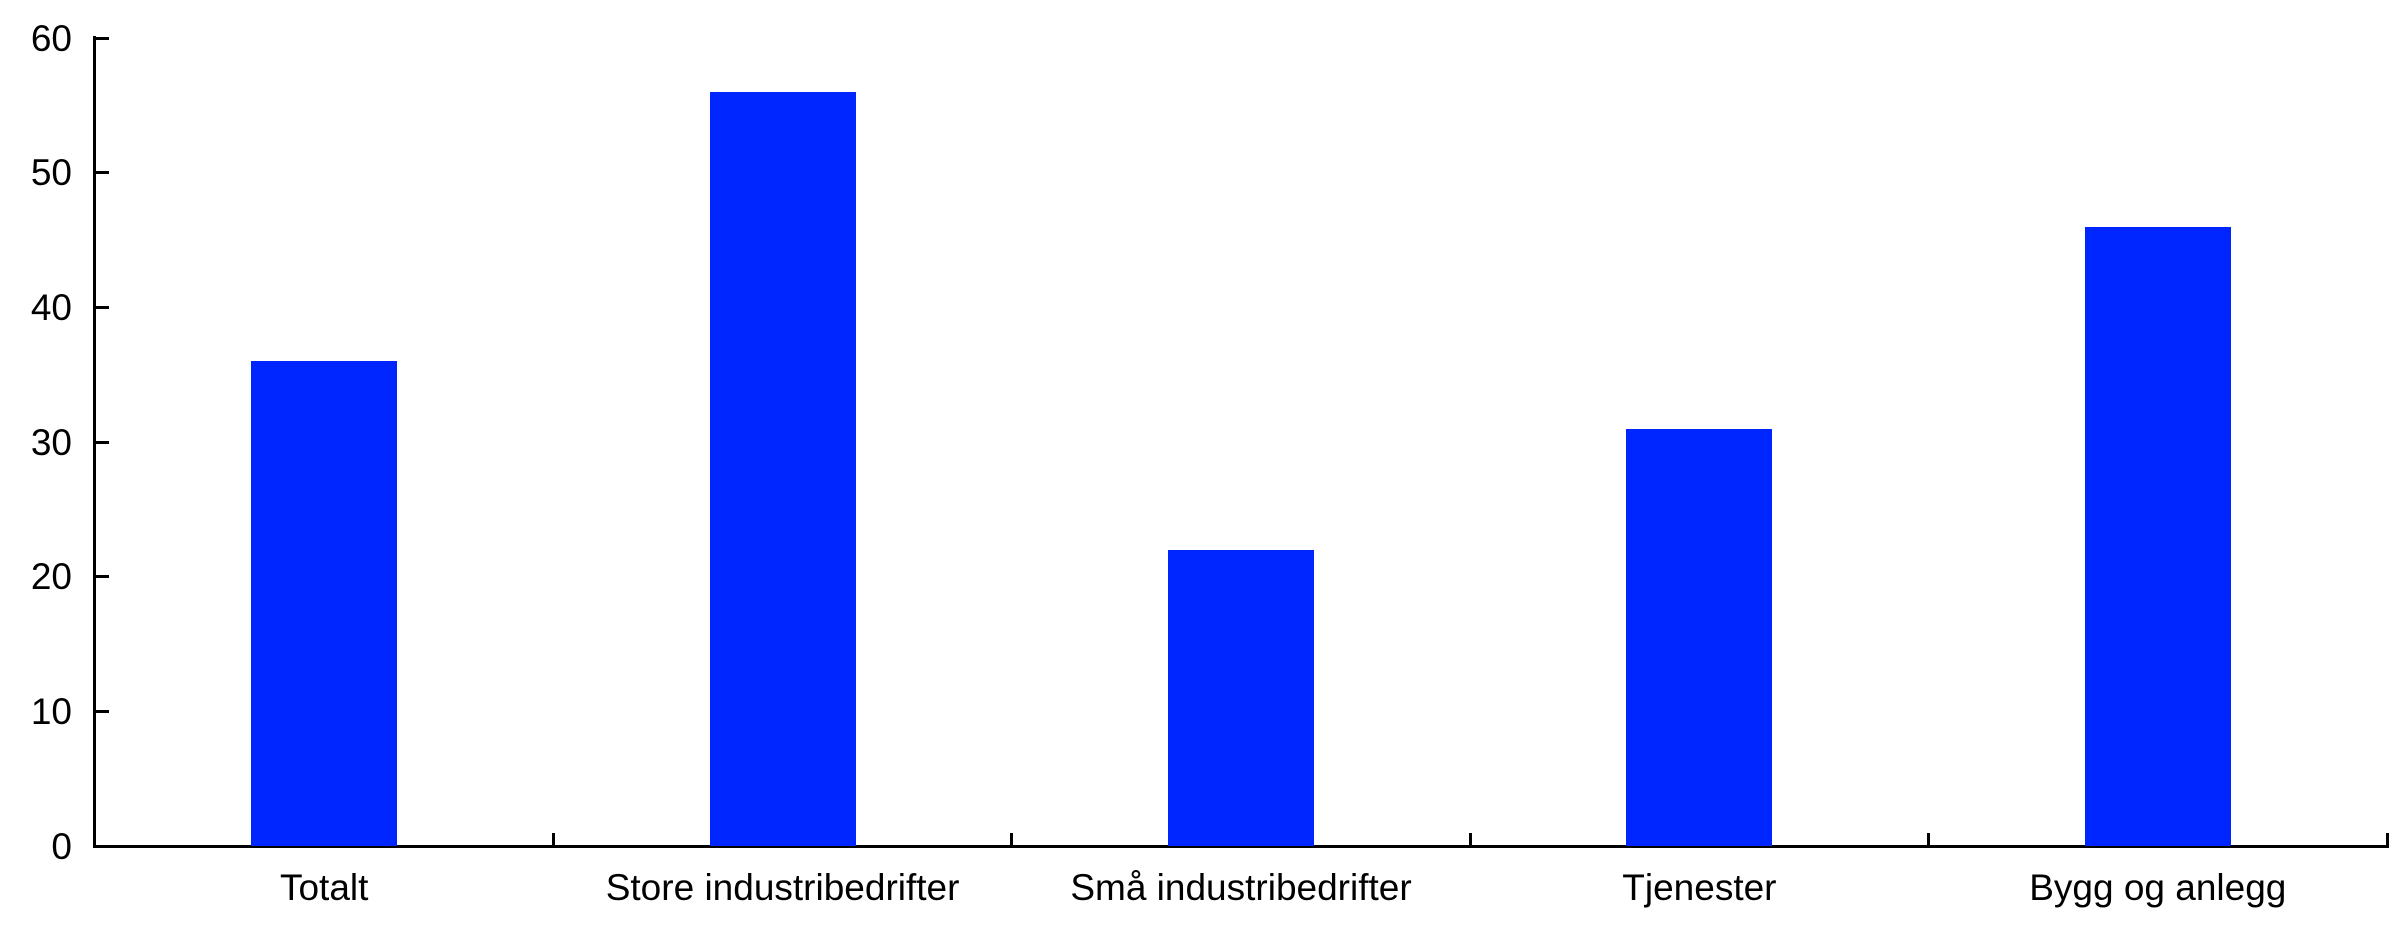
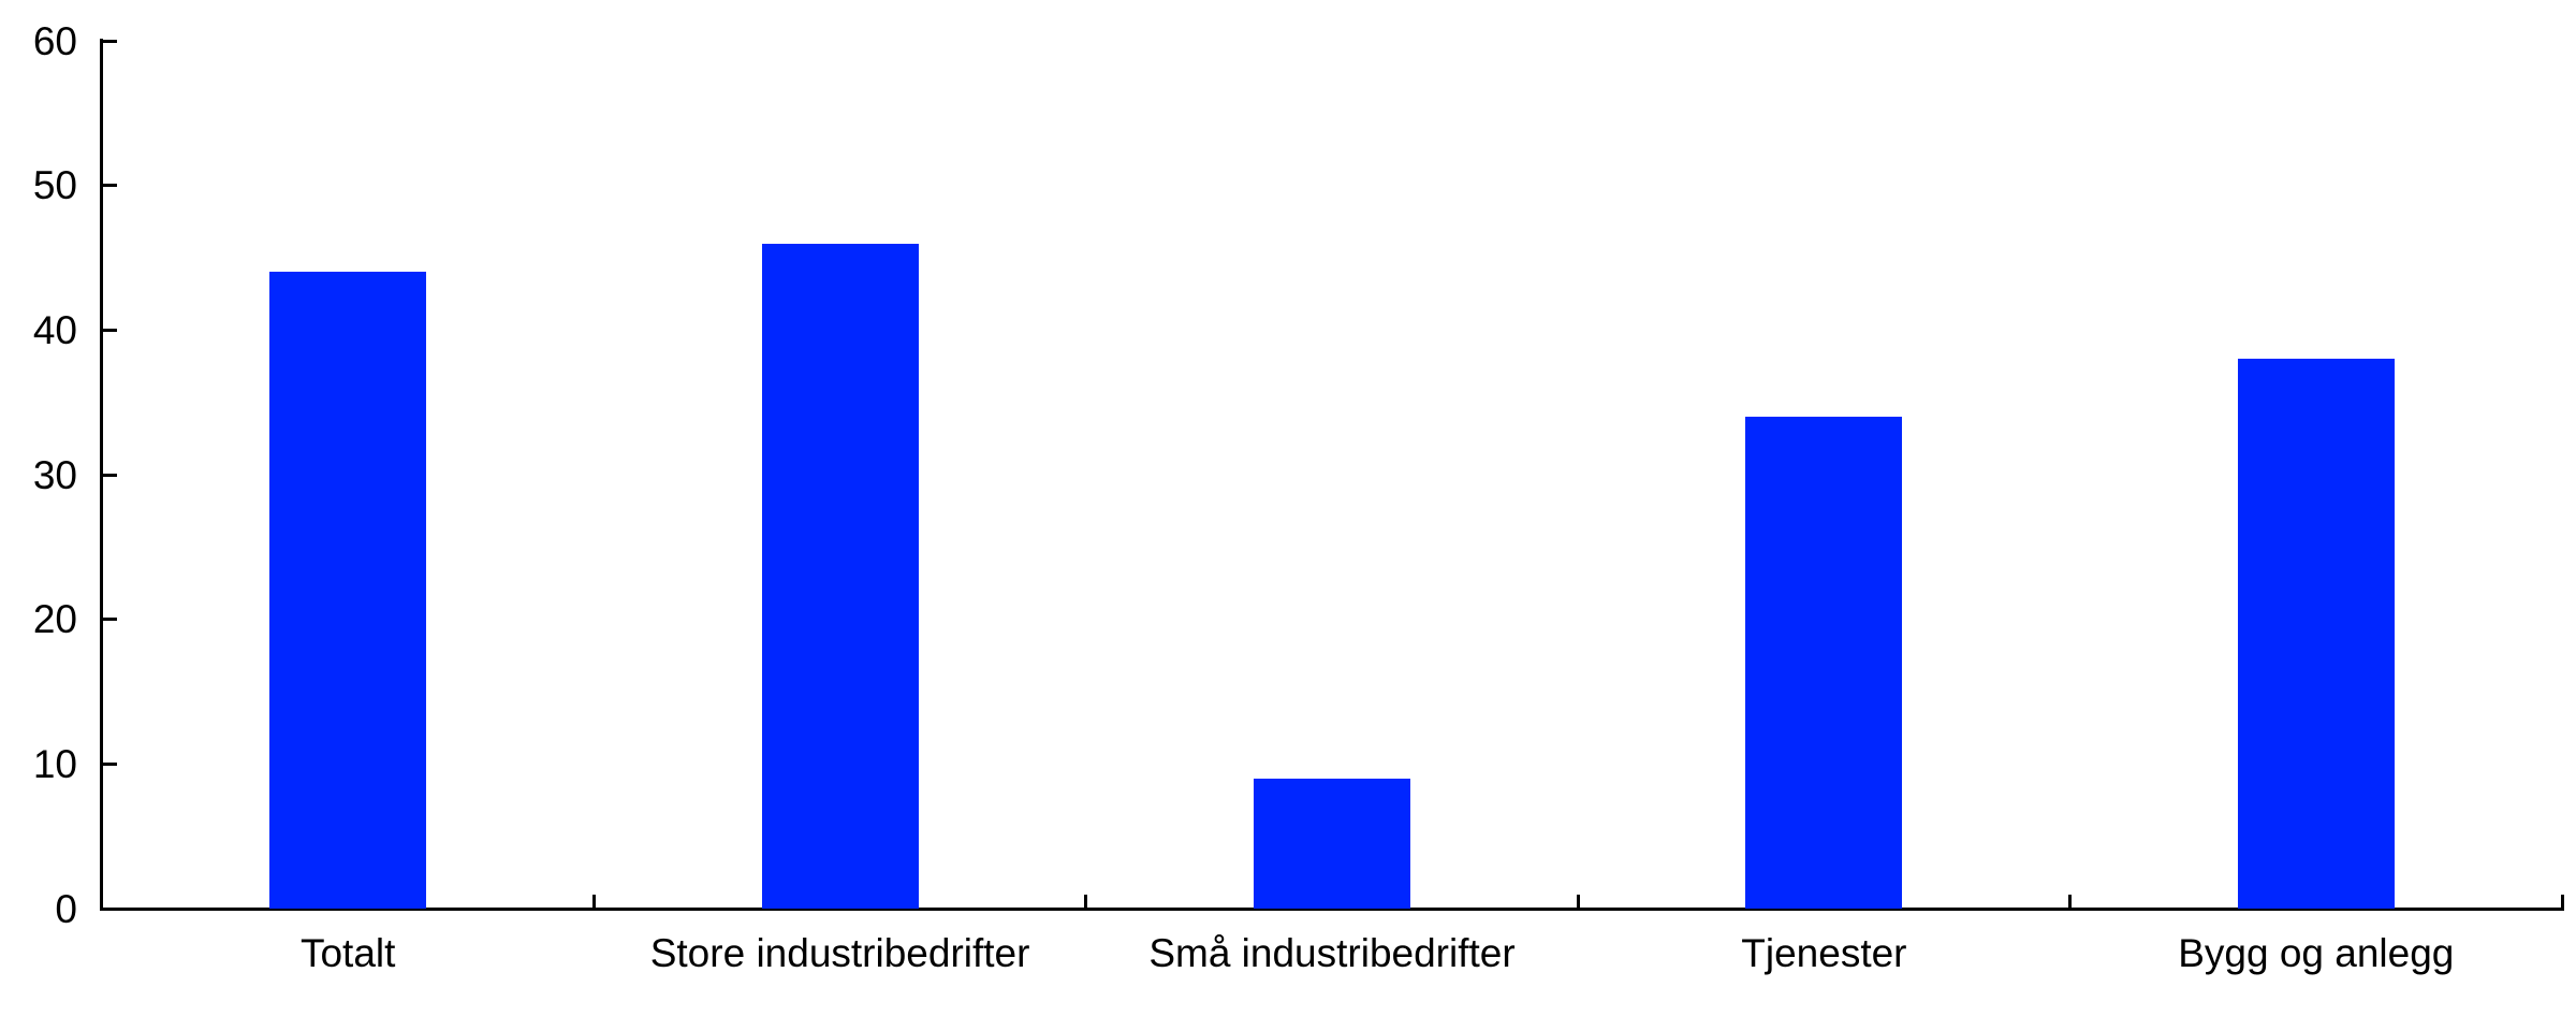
Totalt: 36 -> 44
Store industribedrifter: 56 -> 46
Små industribedrifter: 22 -> 9
Tjenester: 31 -> 34
Bygg og anlegg: 46 -> 38
